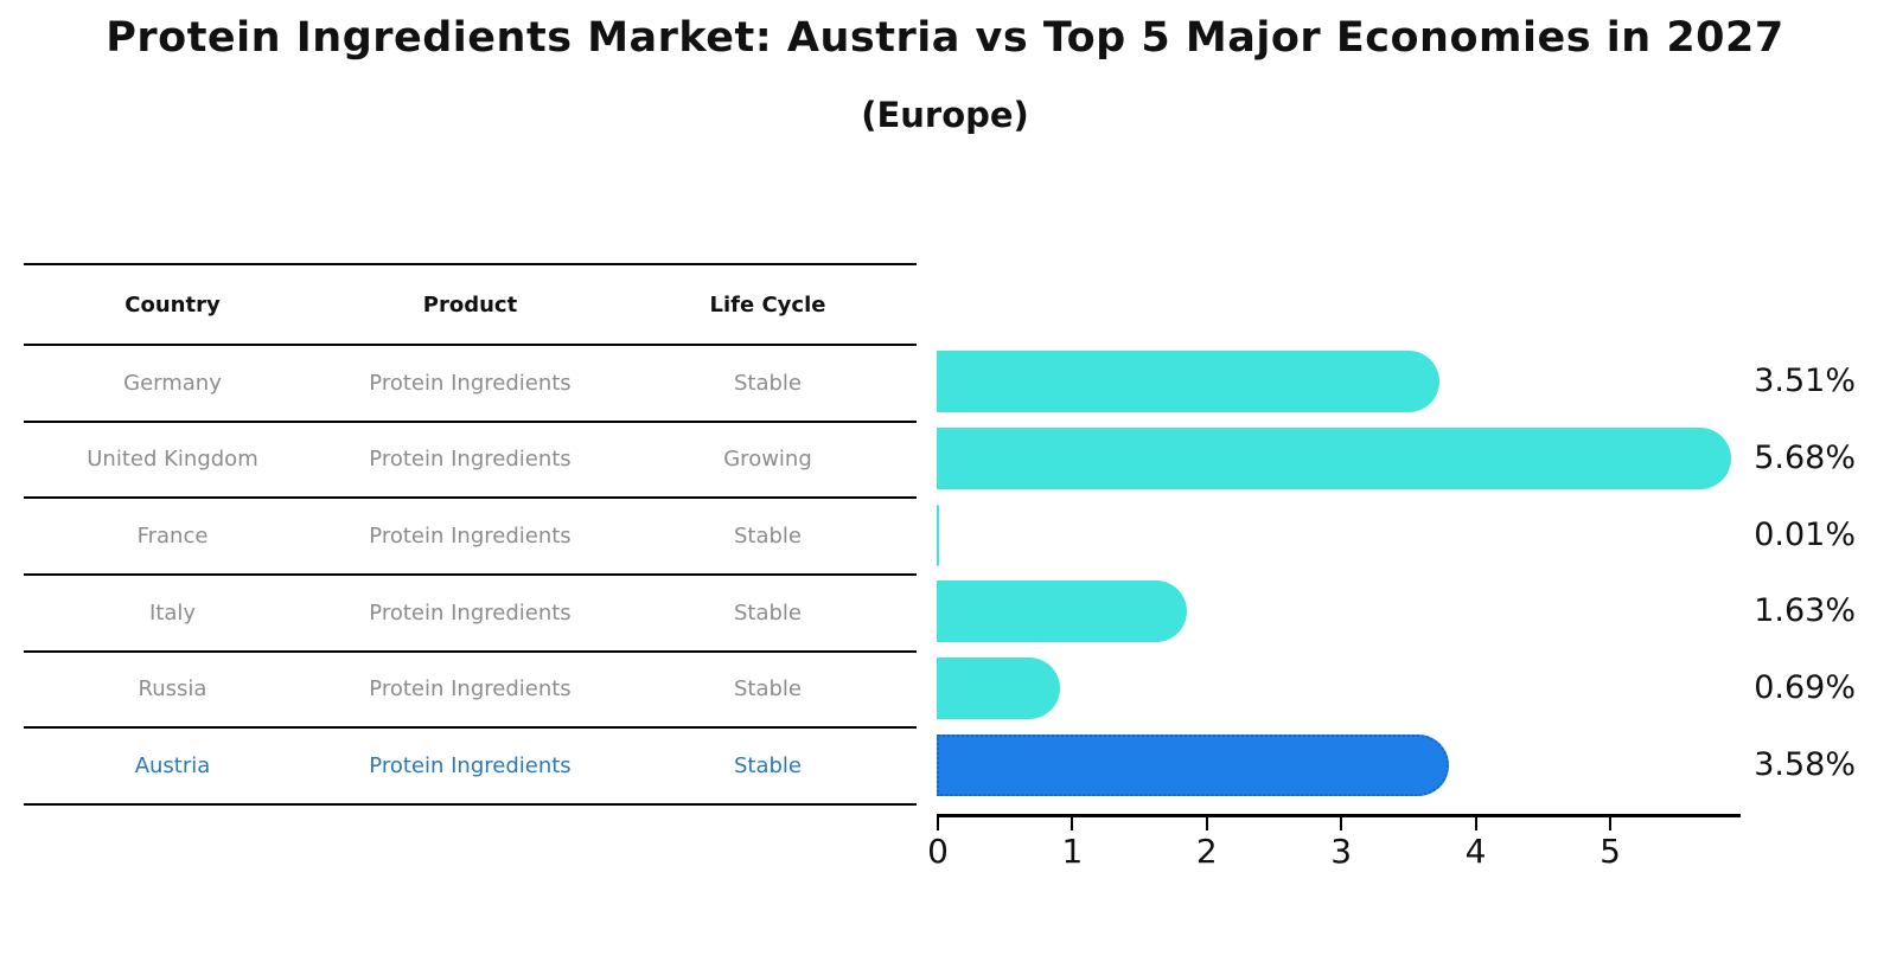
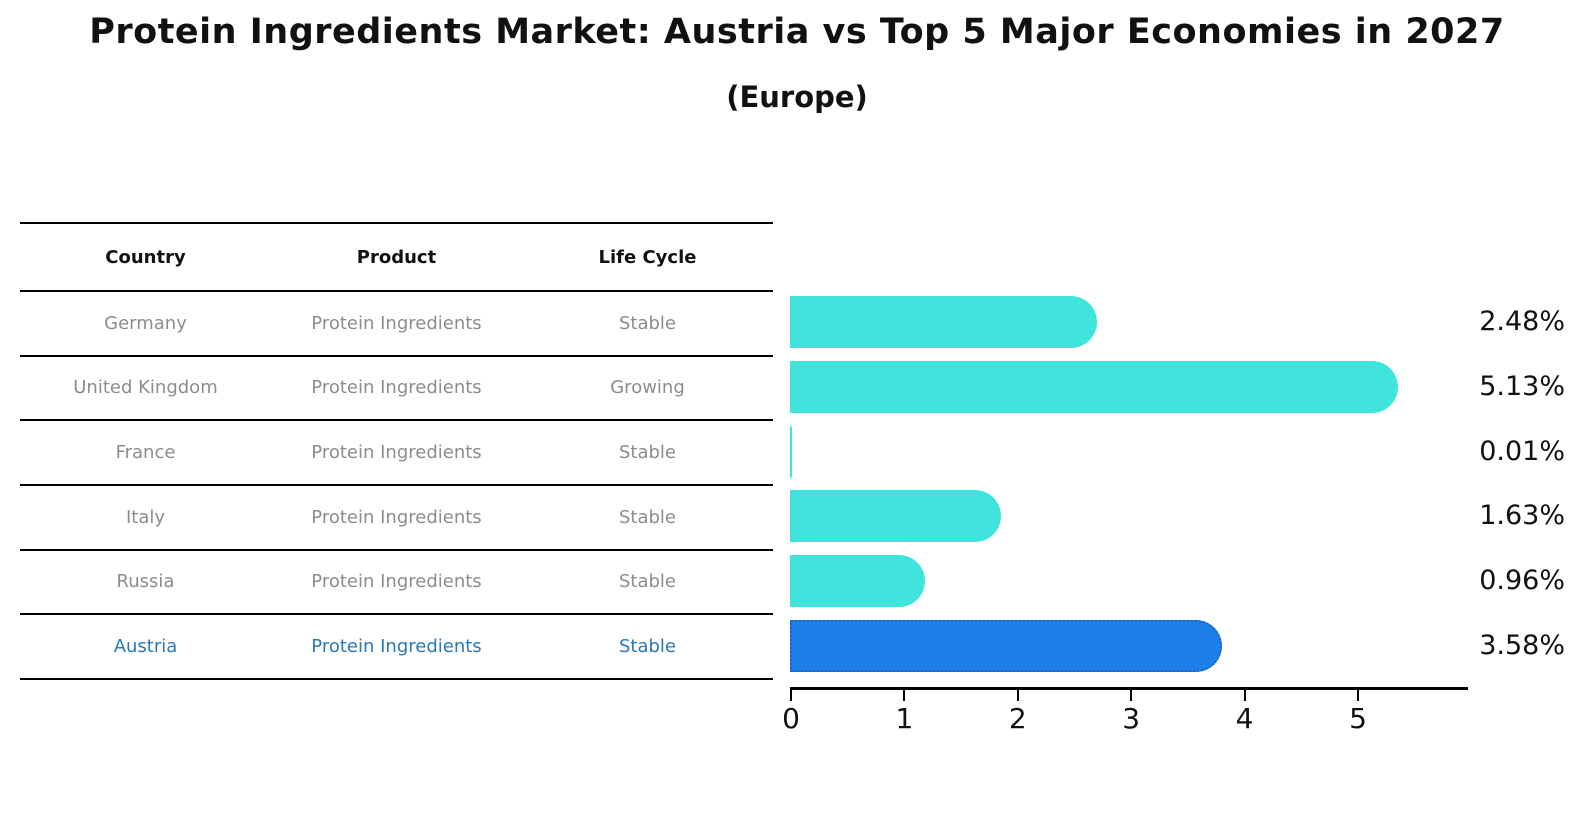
Germany: 3.51% -> 2.48%
United Kingdom: 5.68% -> 5.13%
Russia: 0.69% -> 0.96%
